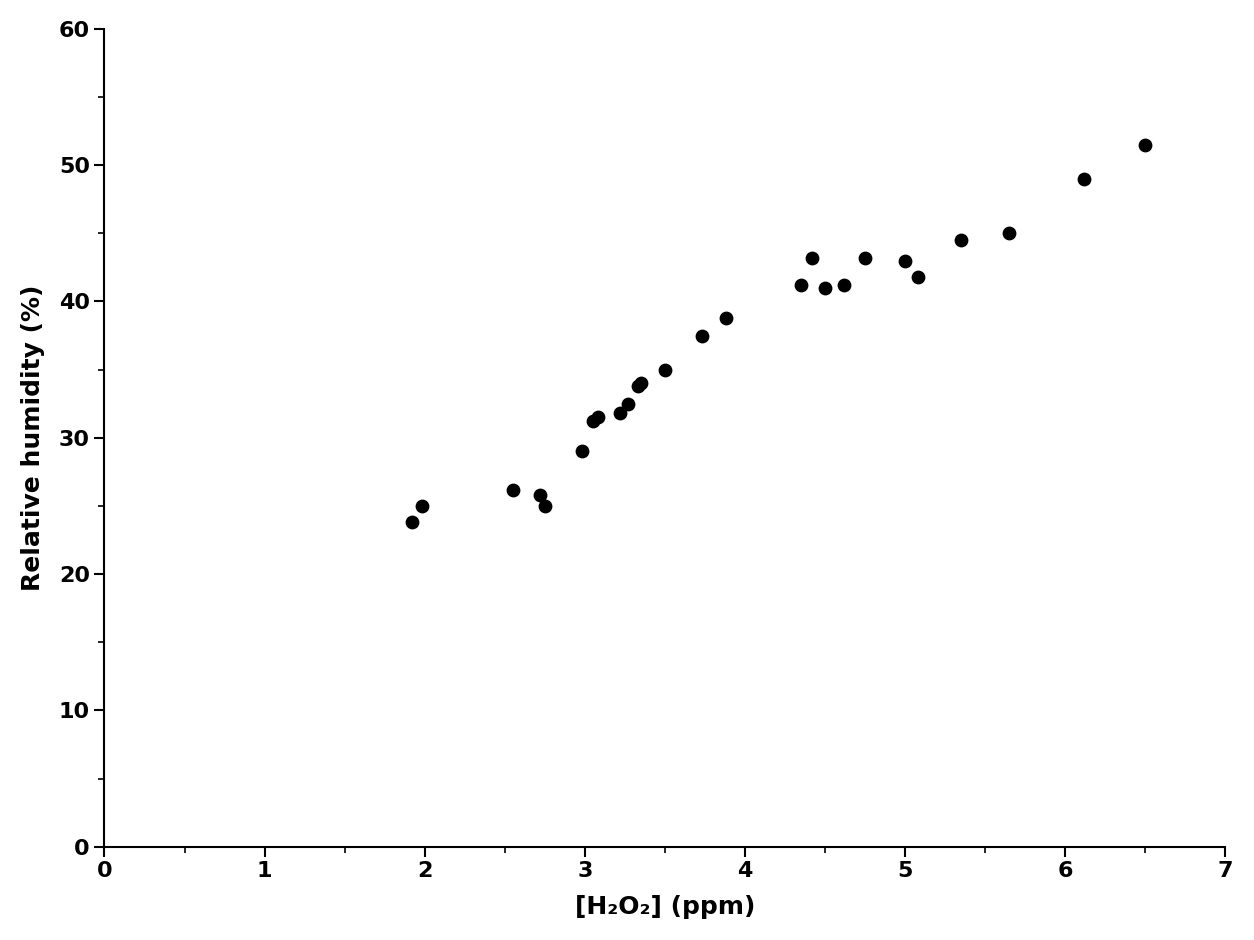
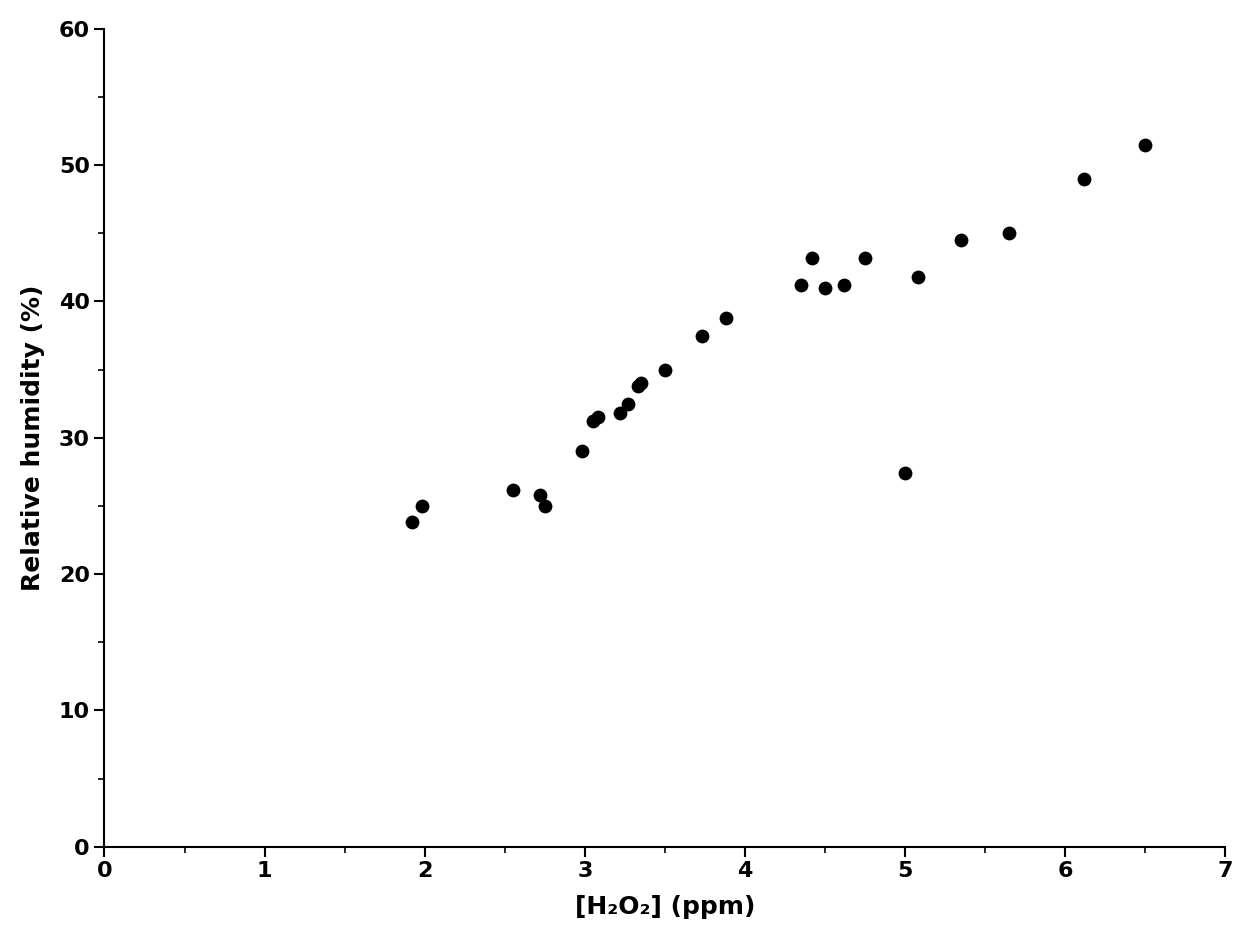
5: 43.0 -> 27.4
